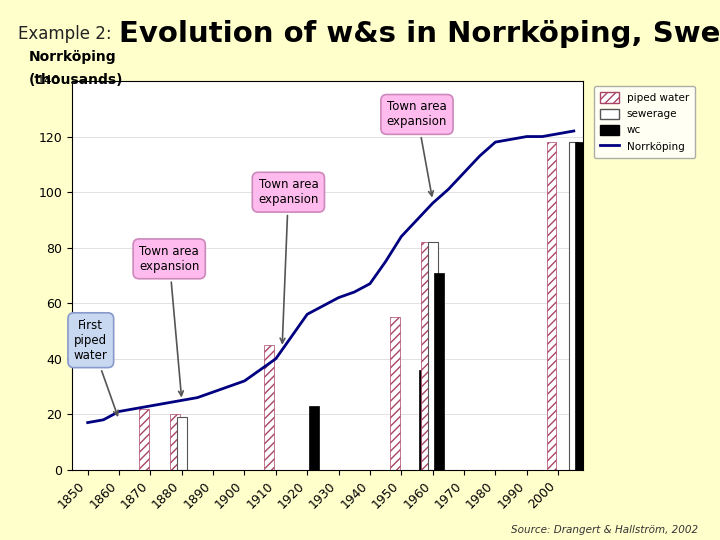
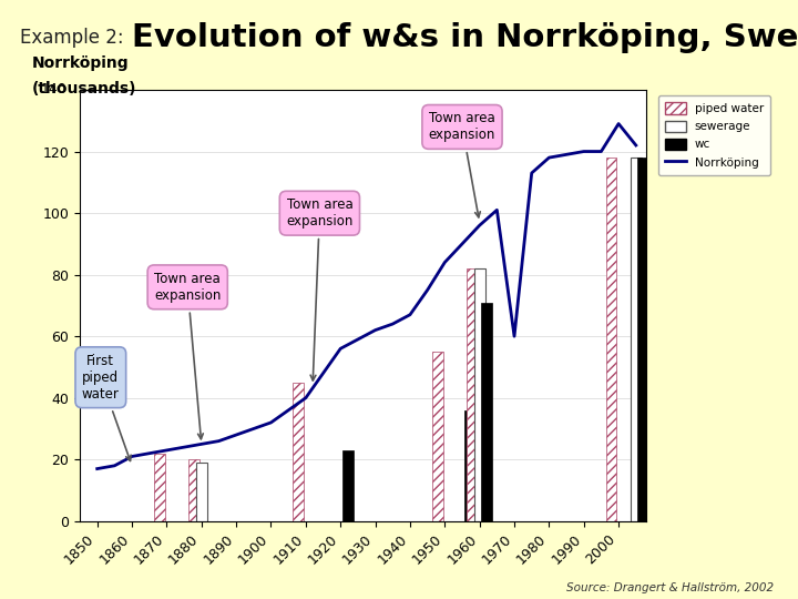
Norrköping/1970: 107 -> 60
Norrköping/2000: 121 -> 129
